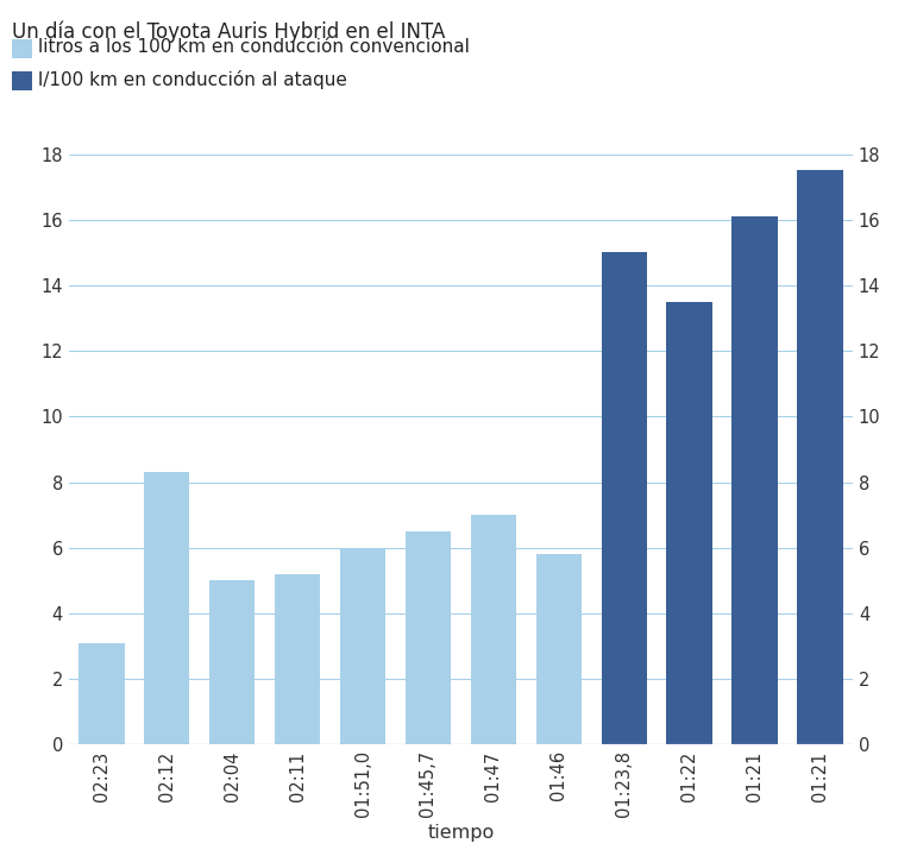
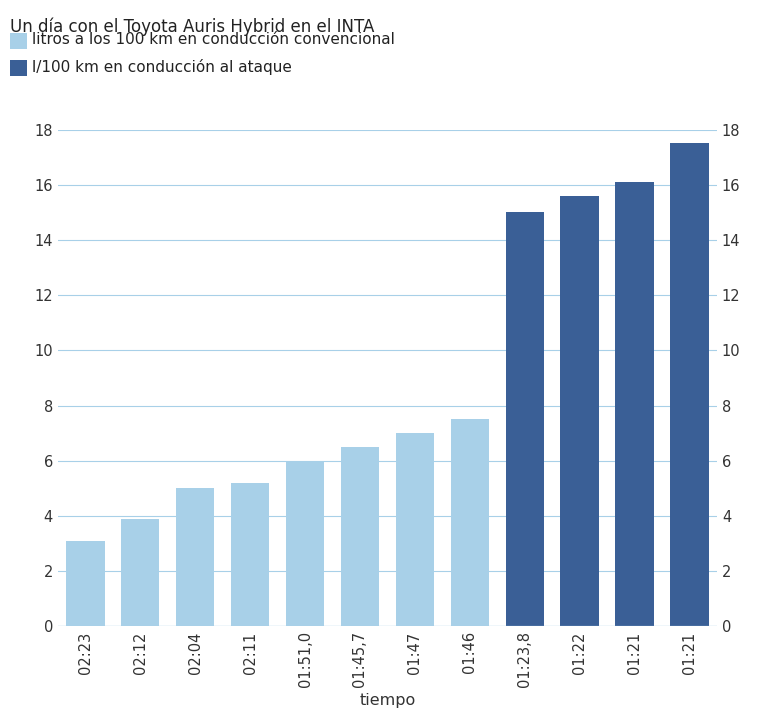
02:12: 8.3 -> 3.9
01:46: 5.8 -> 7.5
01:22: 13.5 -> 15.6
